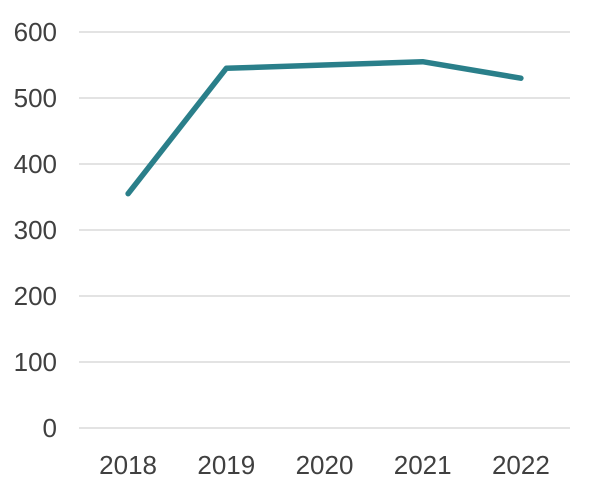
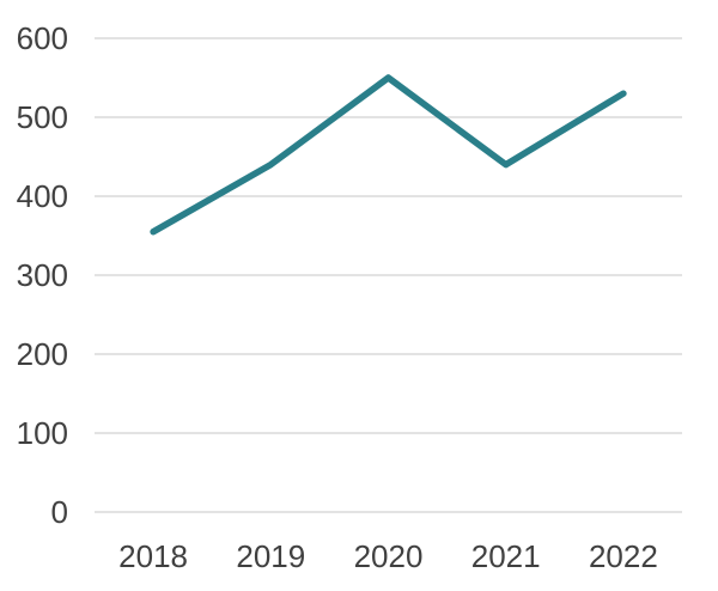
2019: 540 -> 440
2021: 560 -> 440
